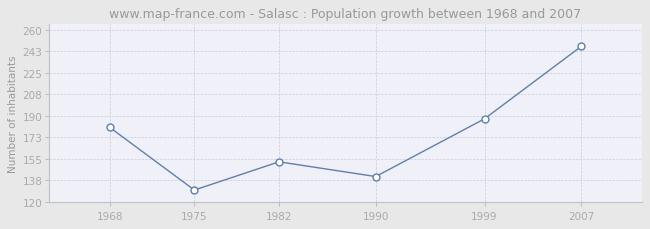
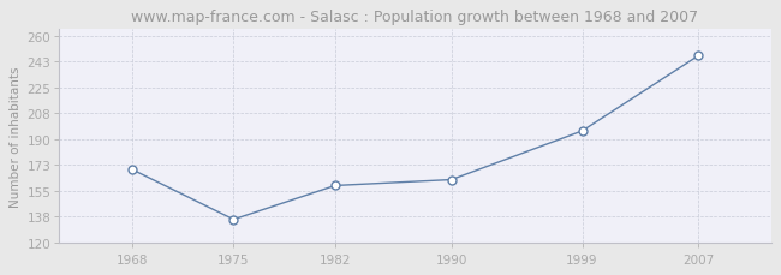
1968: 181 -> 170
1975: 130 -> 136
1982: 153 -> 159
1990: 141 -> 163
1999: 188 -> 196
